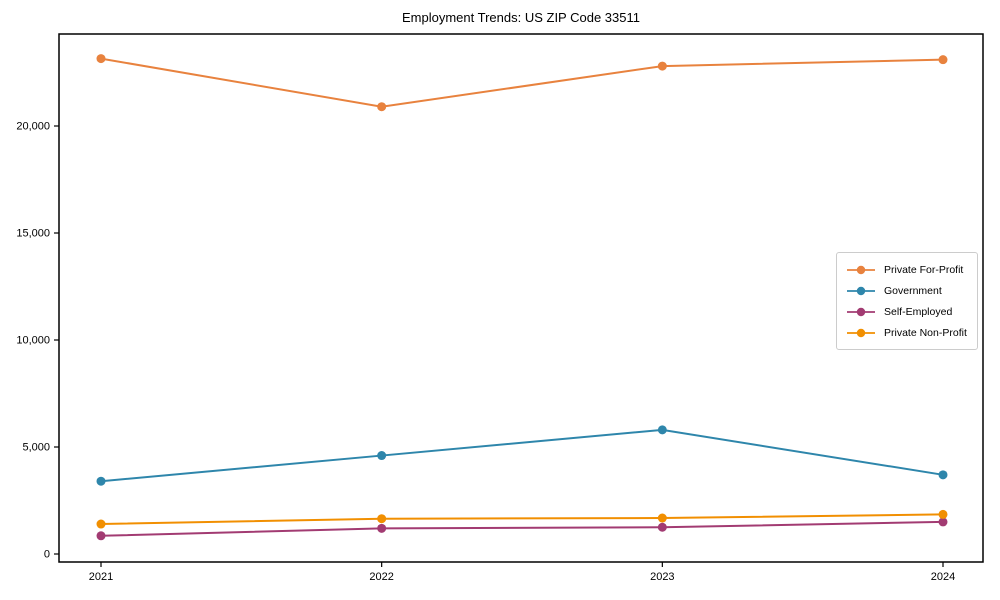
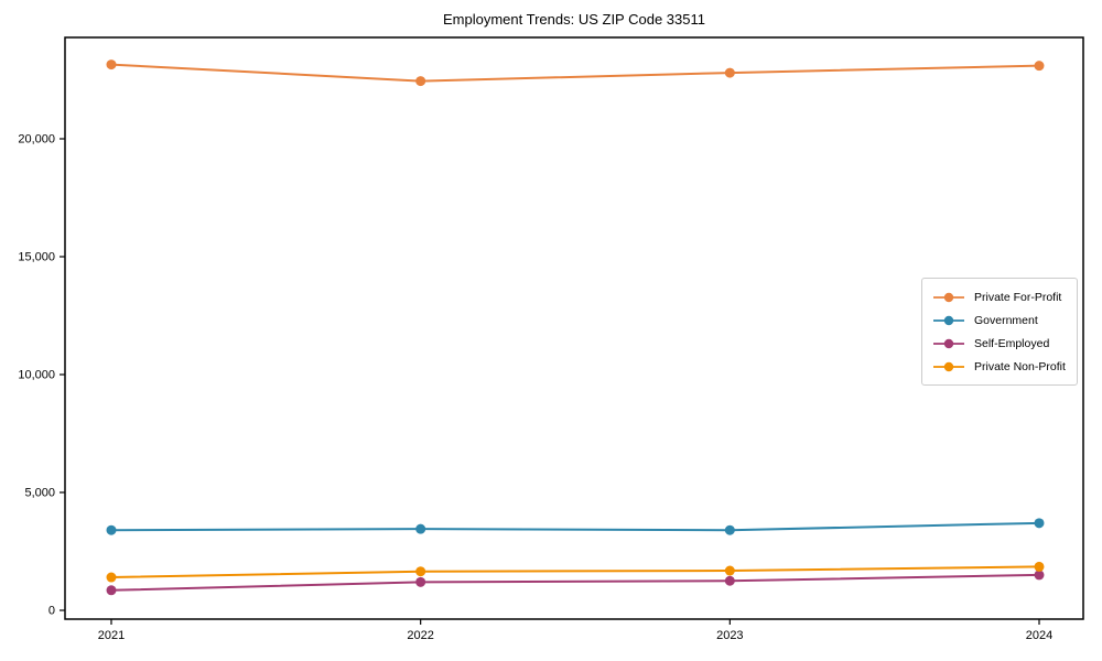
Private For-Profit/2022: 20900 -> 22400
Government/2022: 4600 -> 3400
Government/2023: 5800 -> 3400
